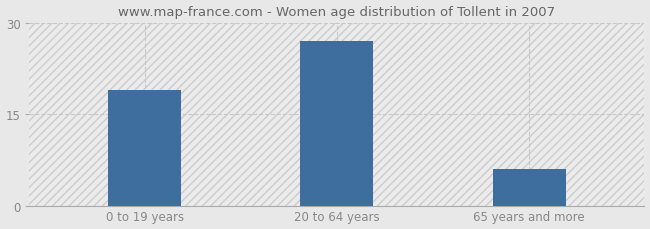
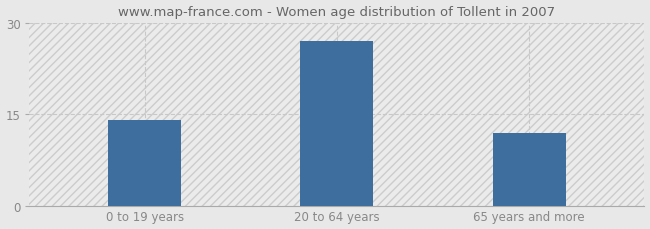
0 to 19 years: 19 -> 14
65 years and more: 6 -> 12
